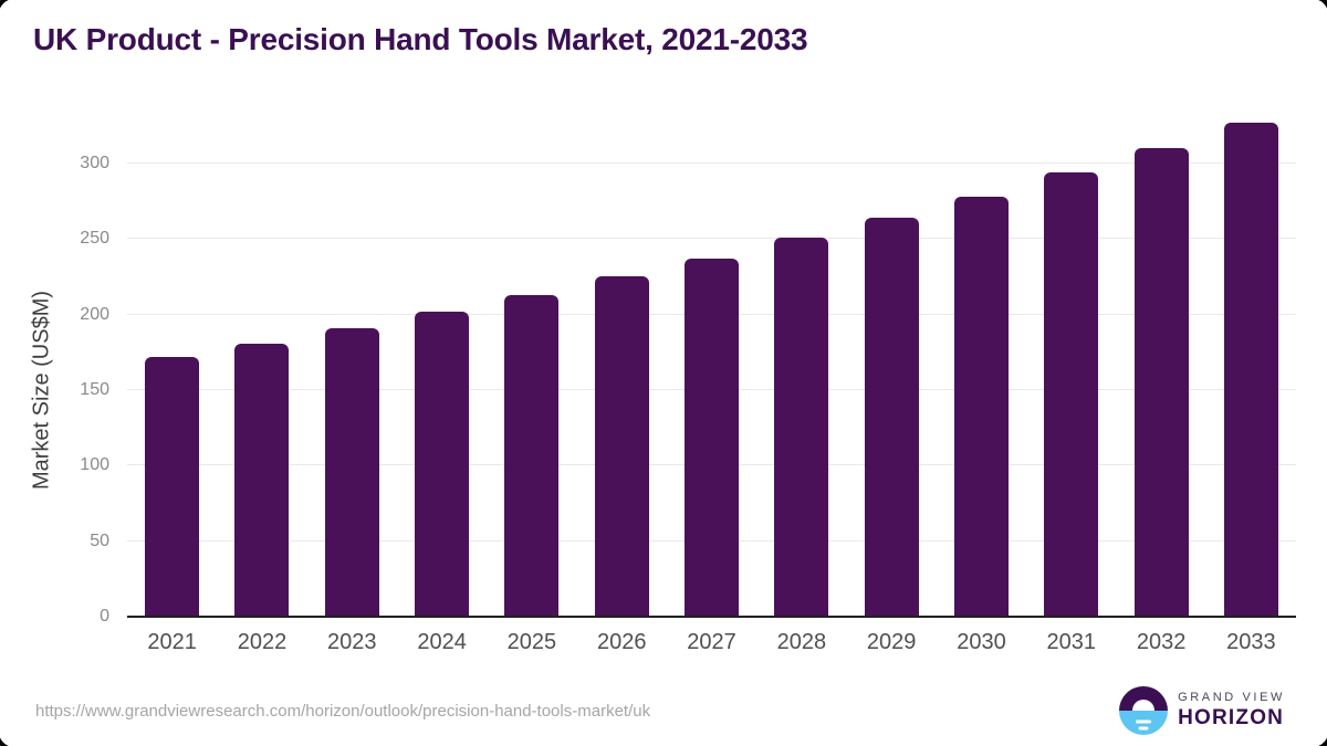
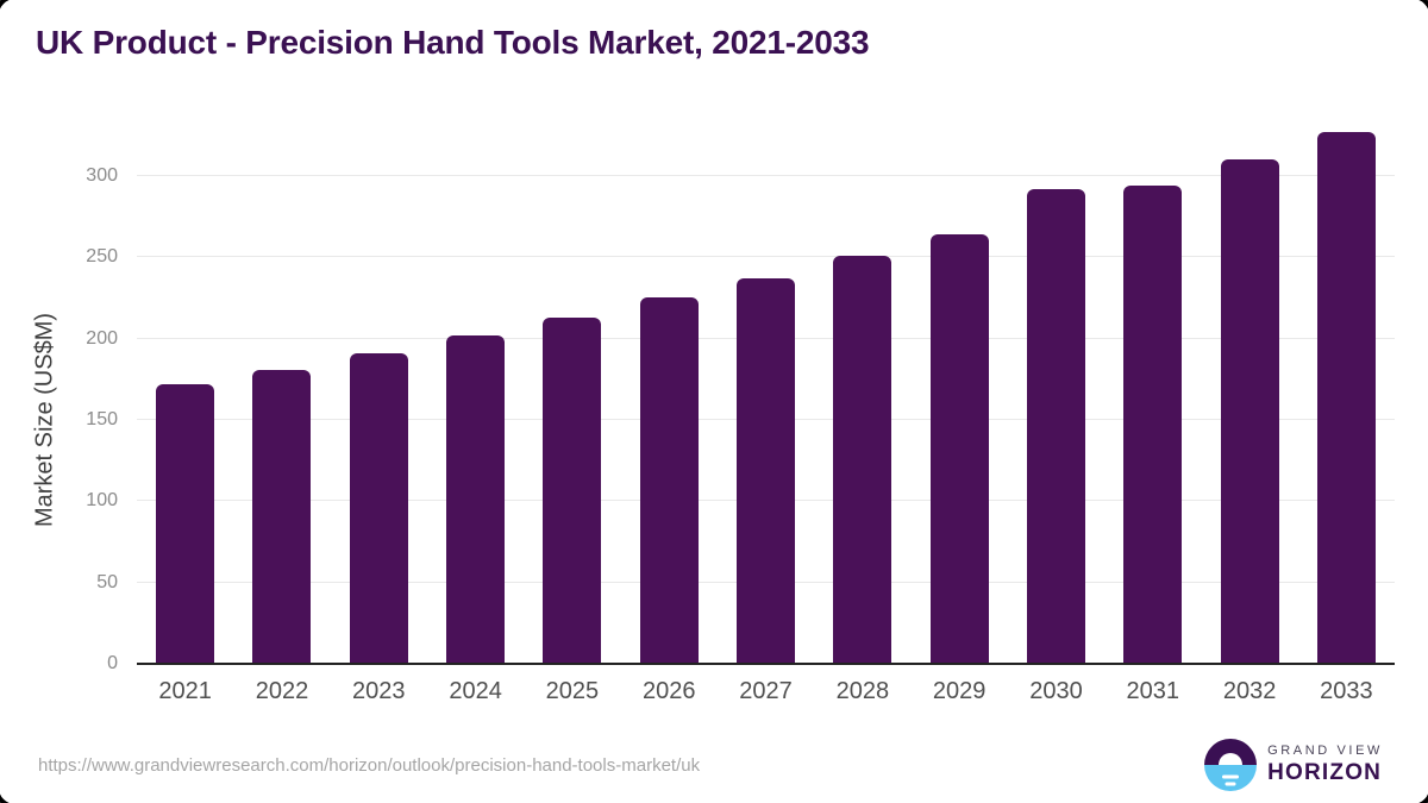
2030: 278 -> 292
